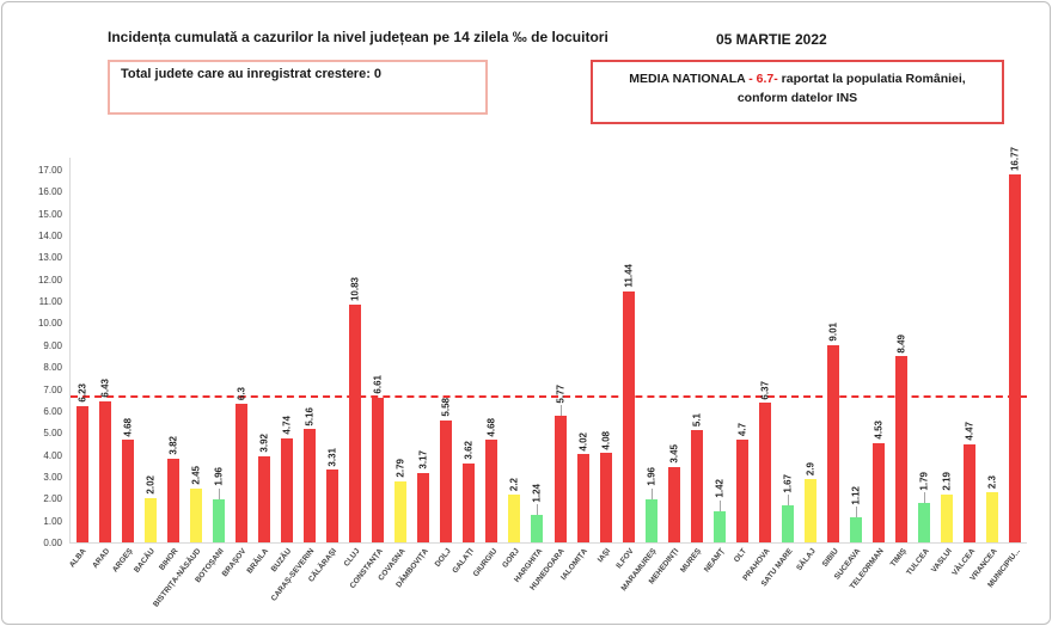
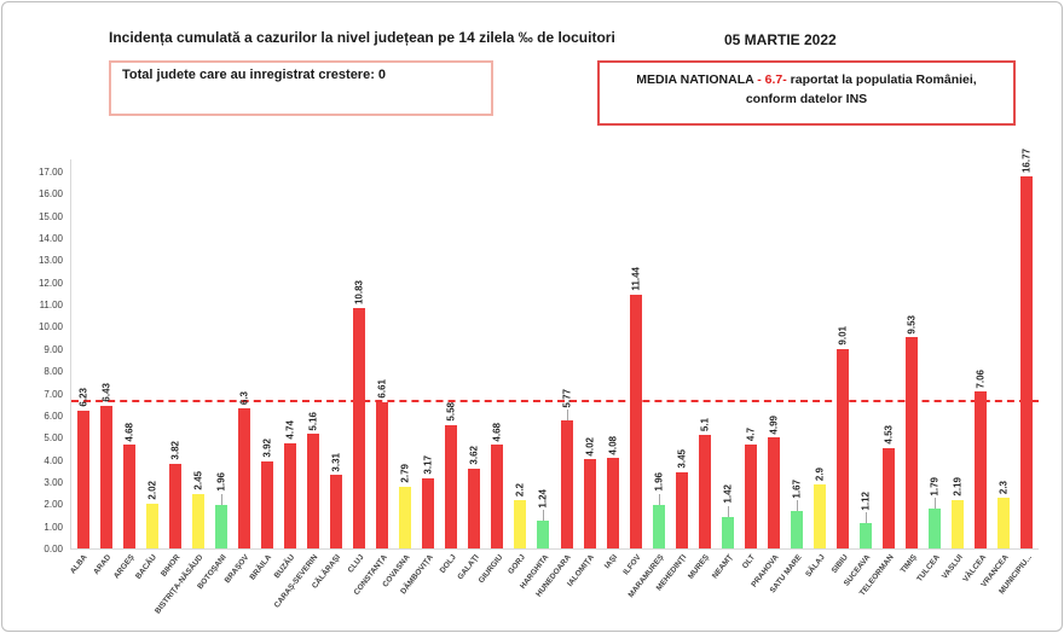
PRAHOVA: 6.37 -> 4.99
TIMIȘ: 8.49 -> 9.53
VÂLCEA: 4.47 -> 7.06
